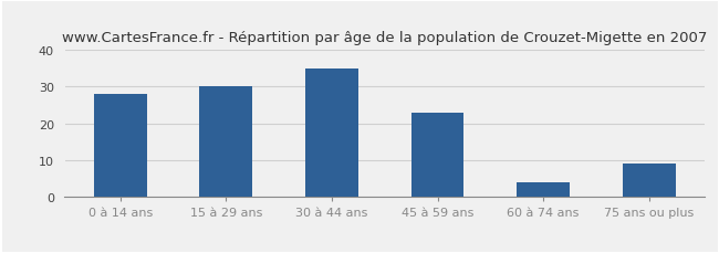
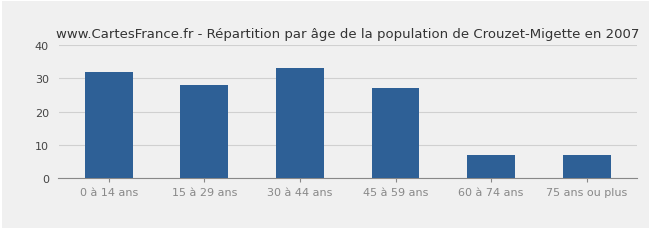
0 à 14 ans: 28 -> 32
15 à 29 ans: 30 -> 28
30 à 44 ans: 35 -> 33
45 à 59 ans: 23 -> 27
60 à 74 ans: 4 -> 7
75 ans ou plus: 9 -> 7
